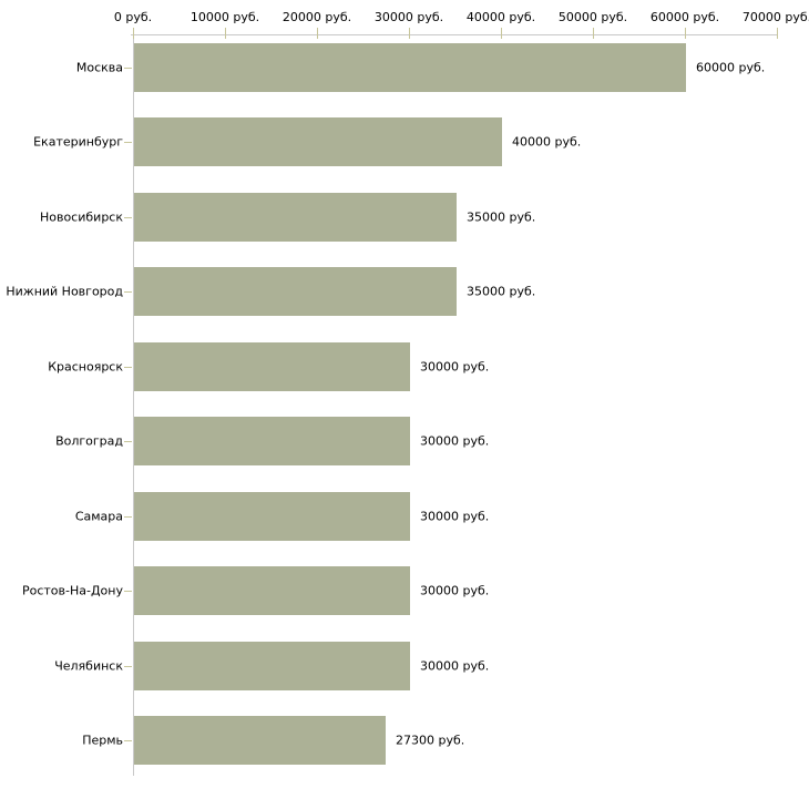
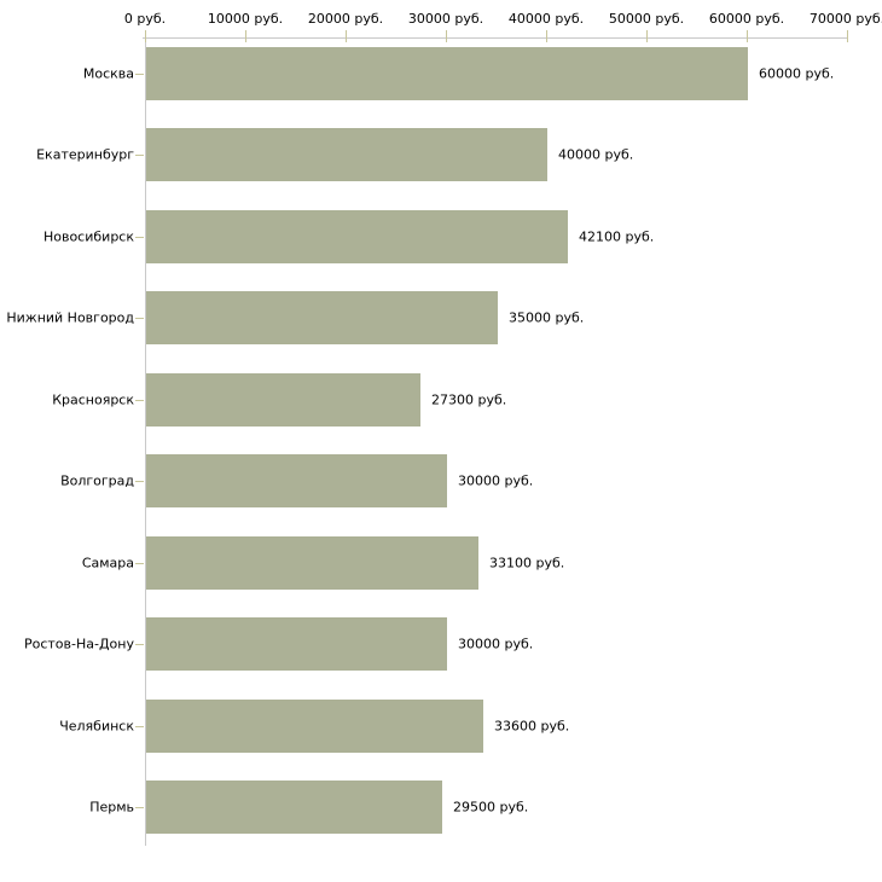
Новосибирск: 35000 -> 42100
Красноярск: 30000 -> 27300
Самара: 30000 -> 33100
Челябинск: 30000 -> 33600
Пермь: 27300 -> 29500
